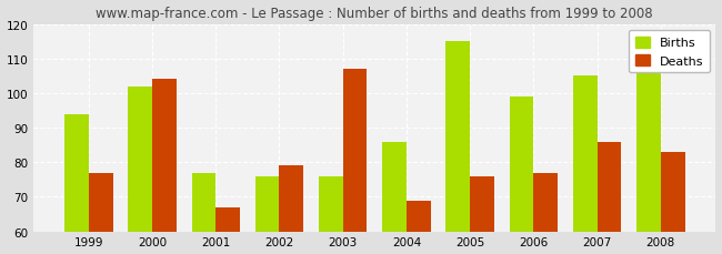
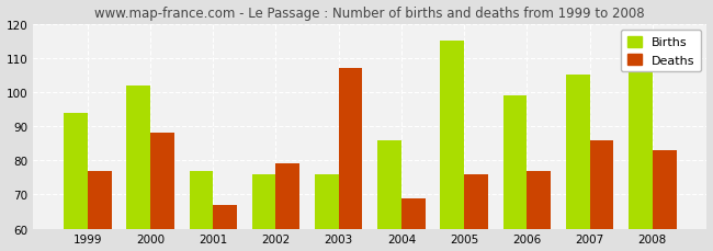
Deaths/2000: 104 -> 88
